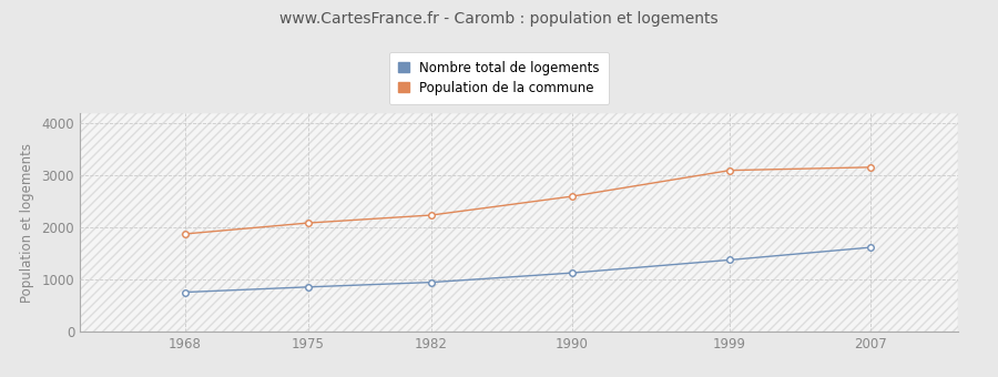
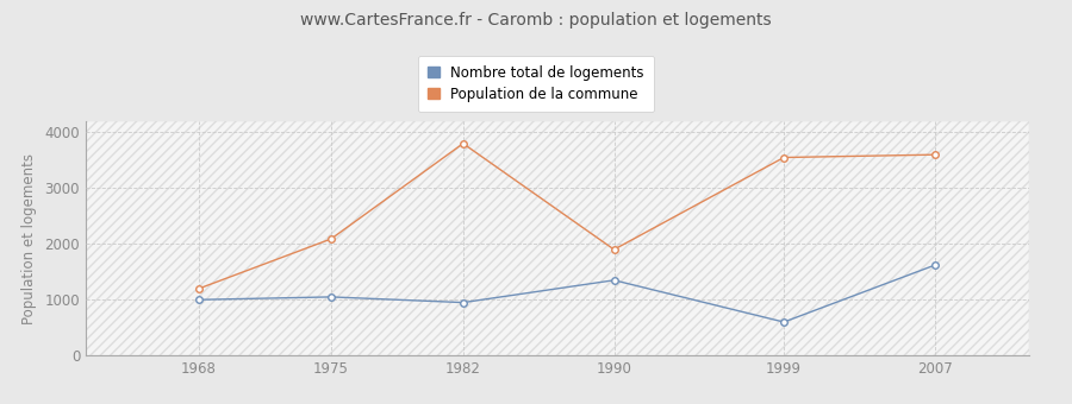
Nombre total de logements/1968: 760 -> 1000
Population de la commune/1968: 1880 -> 1200
Nombre total de logements/1975: 860 -> 1050
Population de la commune/1982: 2240 -> 3800
Nombre total de logements/1990: 1130 -> 1350
Population de la commune/1990: 2600 -> 1900
Nombre total de logements/1999: 1380 -> 600
Population de la commune/1999: 3100 -> 3550
Population de la commune/2007: 3160 -> 3600
